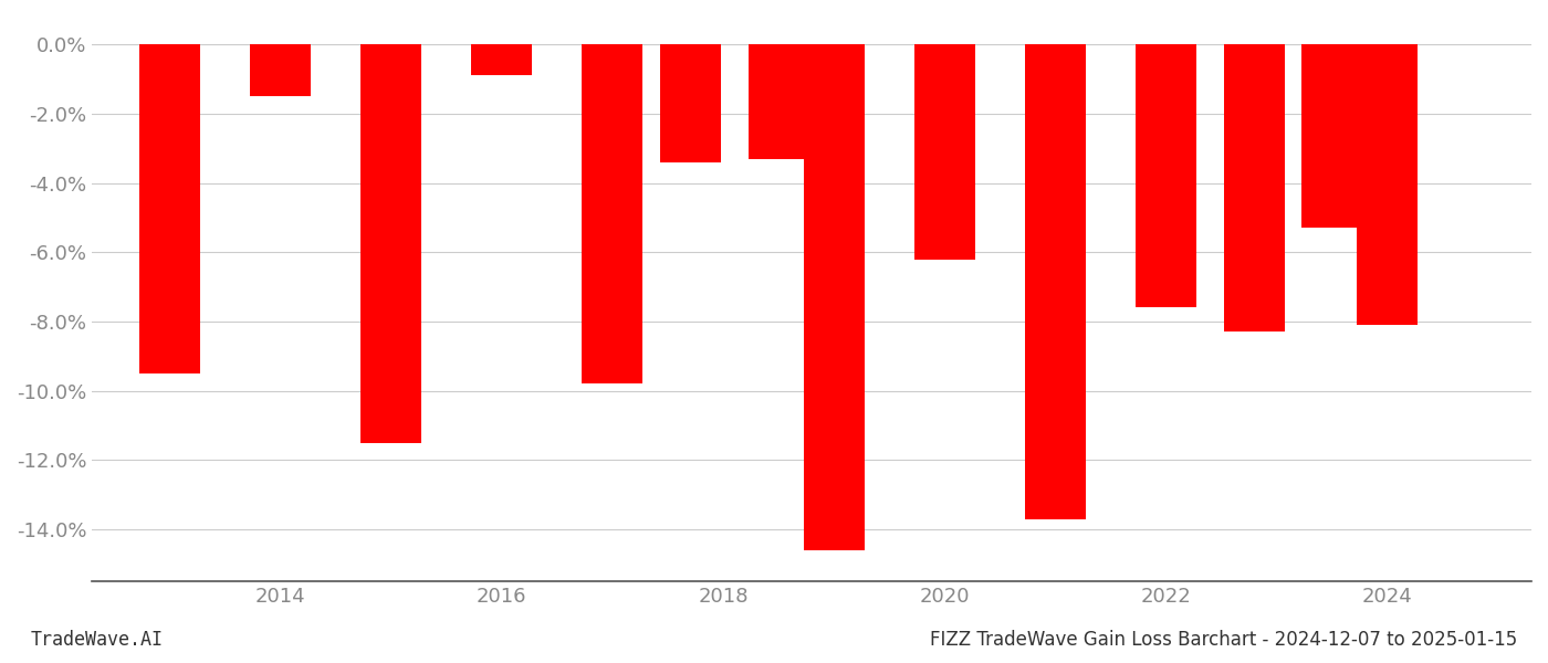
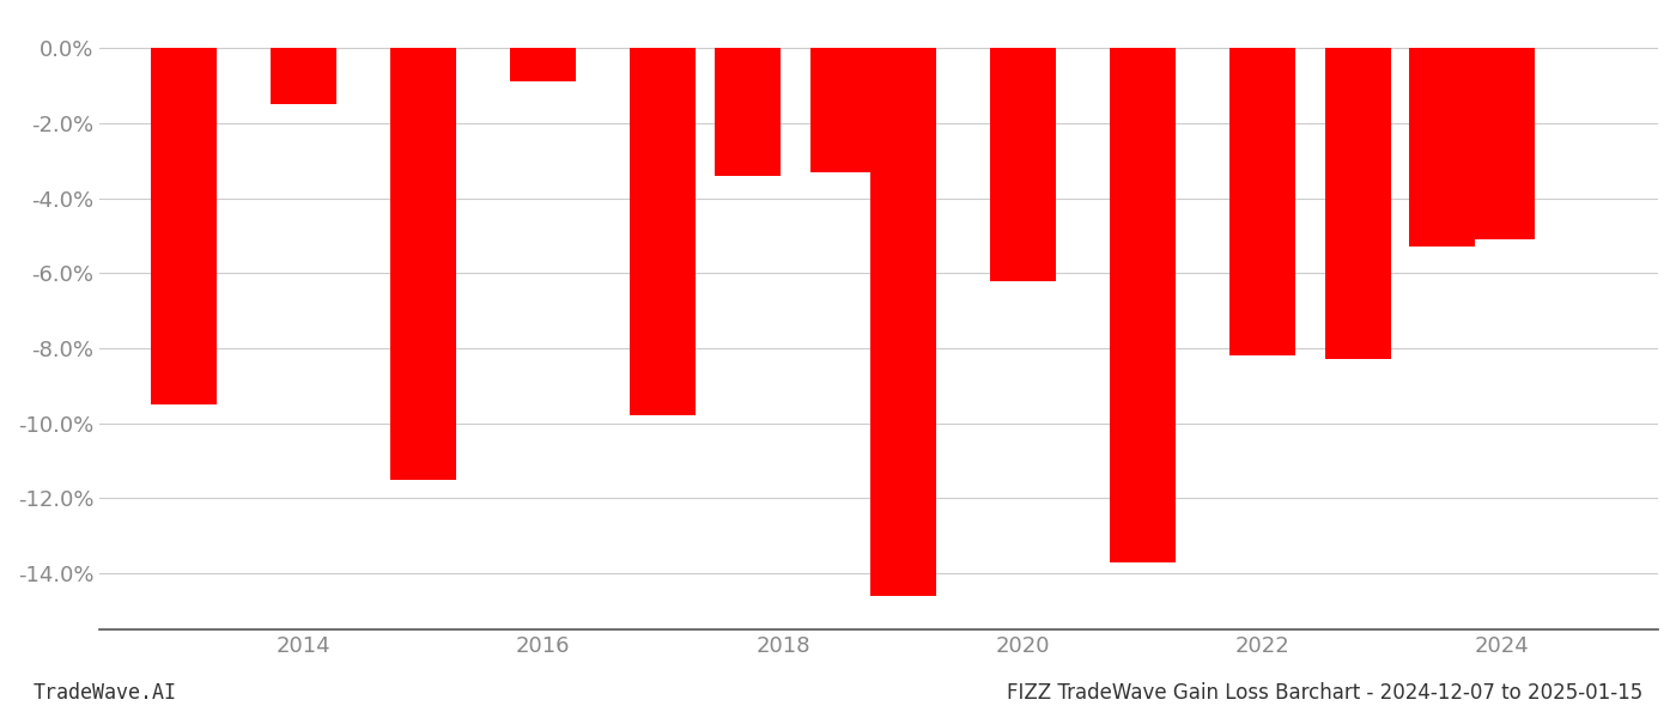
2022: -7.6% -> -8.2%
2024: -8.1% -> -5.1%
